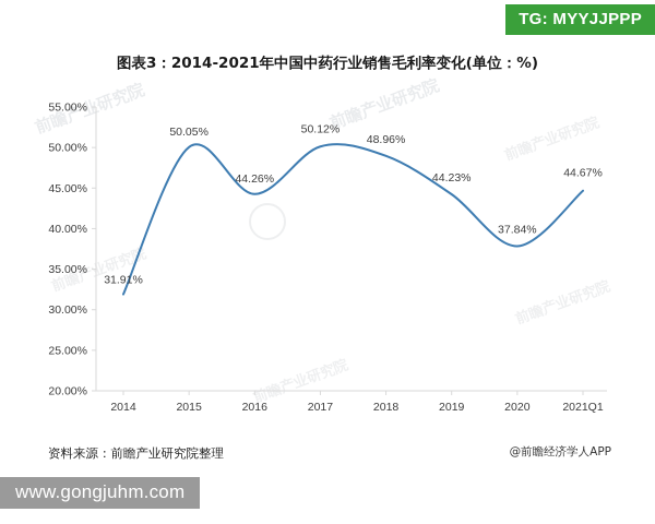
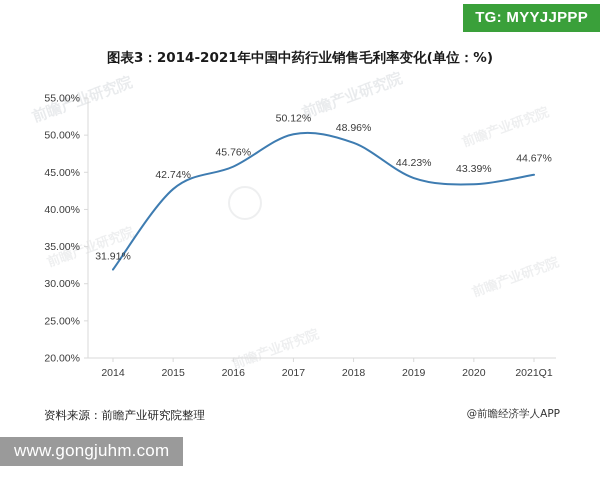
2015: 50.05% -> 42.74%
2016: 44.26% -> 45.76%
2020: 37.84% -> 43.39%
